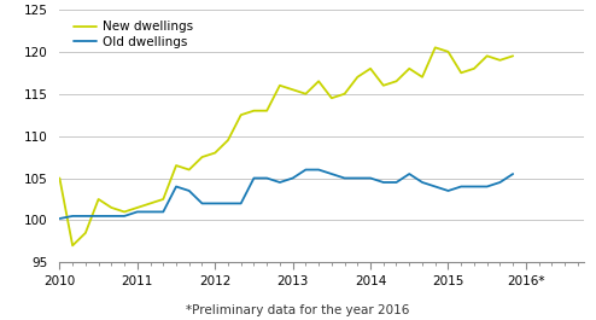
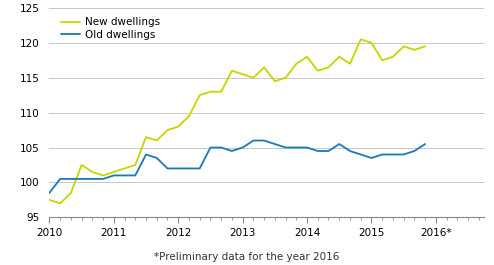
New dwellings/2010: 105.0 -> 97.5
Old dwellings/2010: 100.2 -> 98.5
